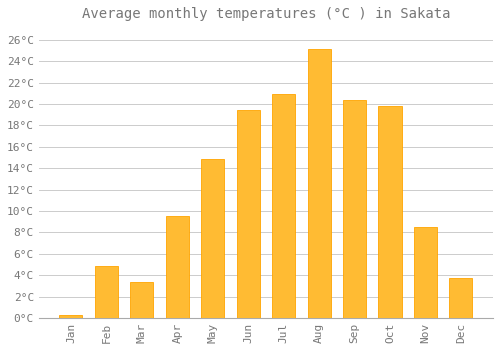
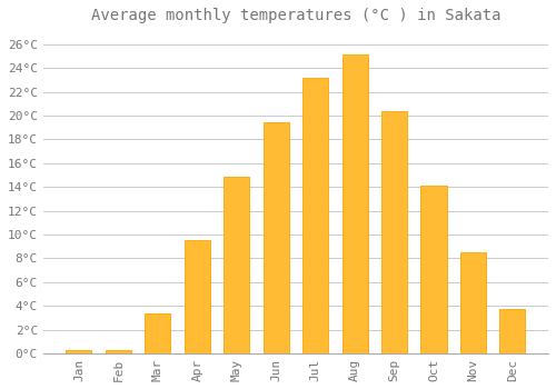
Feb: 4.9°C -> 0.3°C
Jul: 20.9°C -> 23.2°C
Oct: 19.8°C -> 14.1°C
